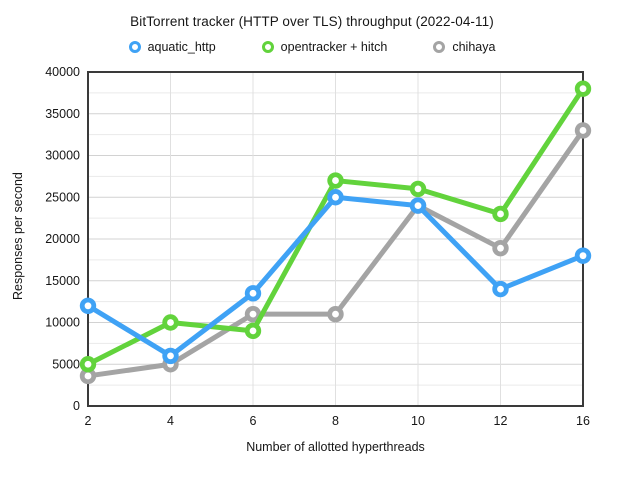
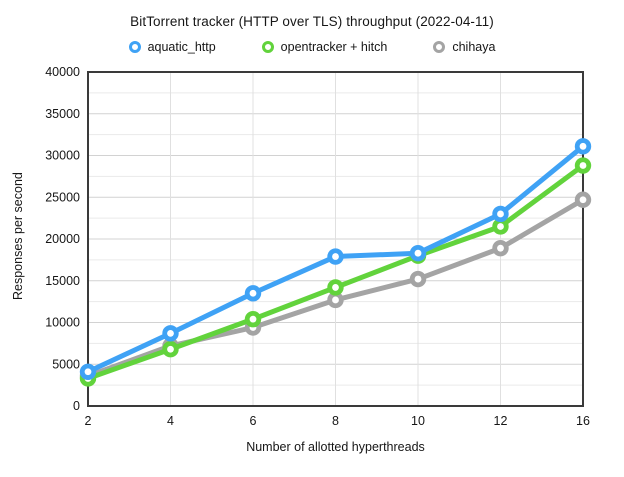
opentracker + hitch/2: 5000 -> 3000
aquatic_http/2: 12000 -> 4000
chihaya/4: 5000 -> 7000
opentracker + hitch/4: 10000 -> 7000
aquatic_http/4: 6000 -> 9000
chihaya/6: 11000 -> 9000
opentracker + hitch/6: 9000 -> 10000
chihaya/8: 11000 -> 13000
opentracker + hitch/8: 27000 -> 14000
aquatic_http/8: 25000 -> 18000
chihaya/10: 24000 -> 15000
opentracker + hitch/10: 26000 -> 18000
aquatic_http/10: 24000 -> 18000
opentracker + hitch/12: 23000 -> 22000
aquatic_http/12: 14000 -> 23000
chihaya/16: 33000 -> 25000
opentracker + hitch/16: 38000 -> 29000
aquatic_http/16: 18000 -> 31000
